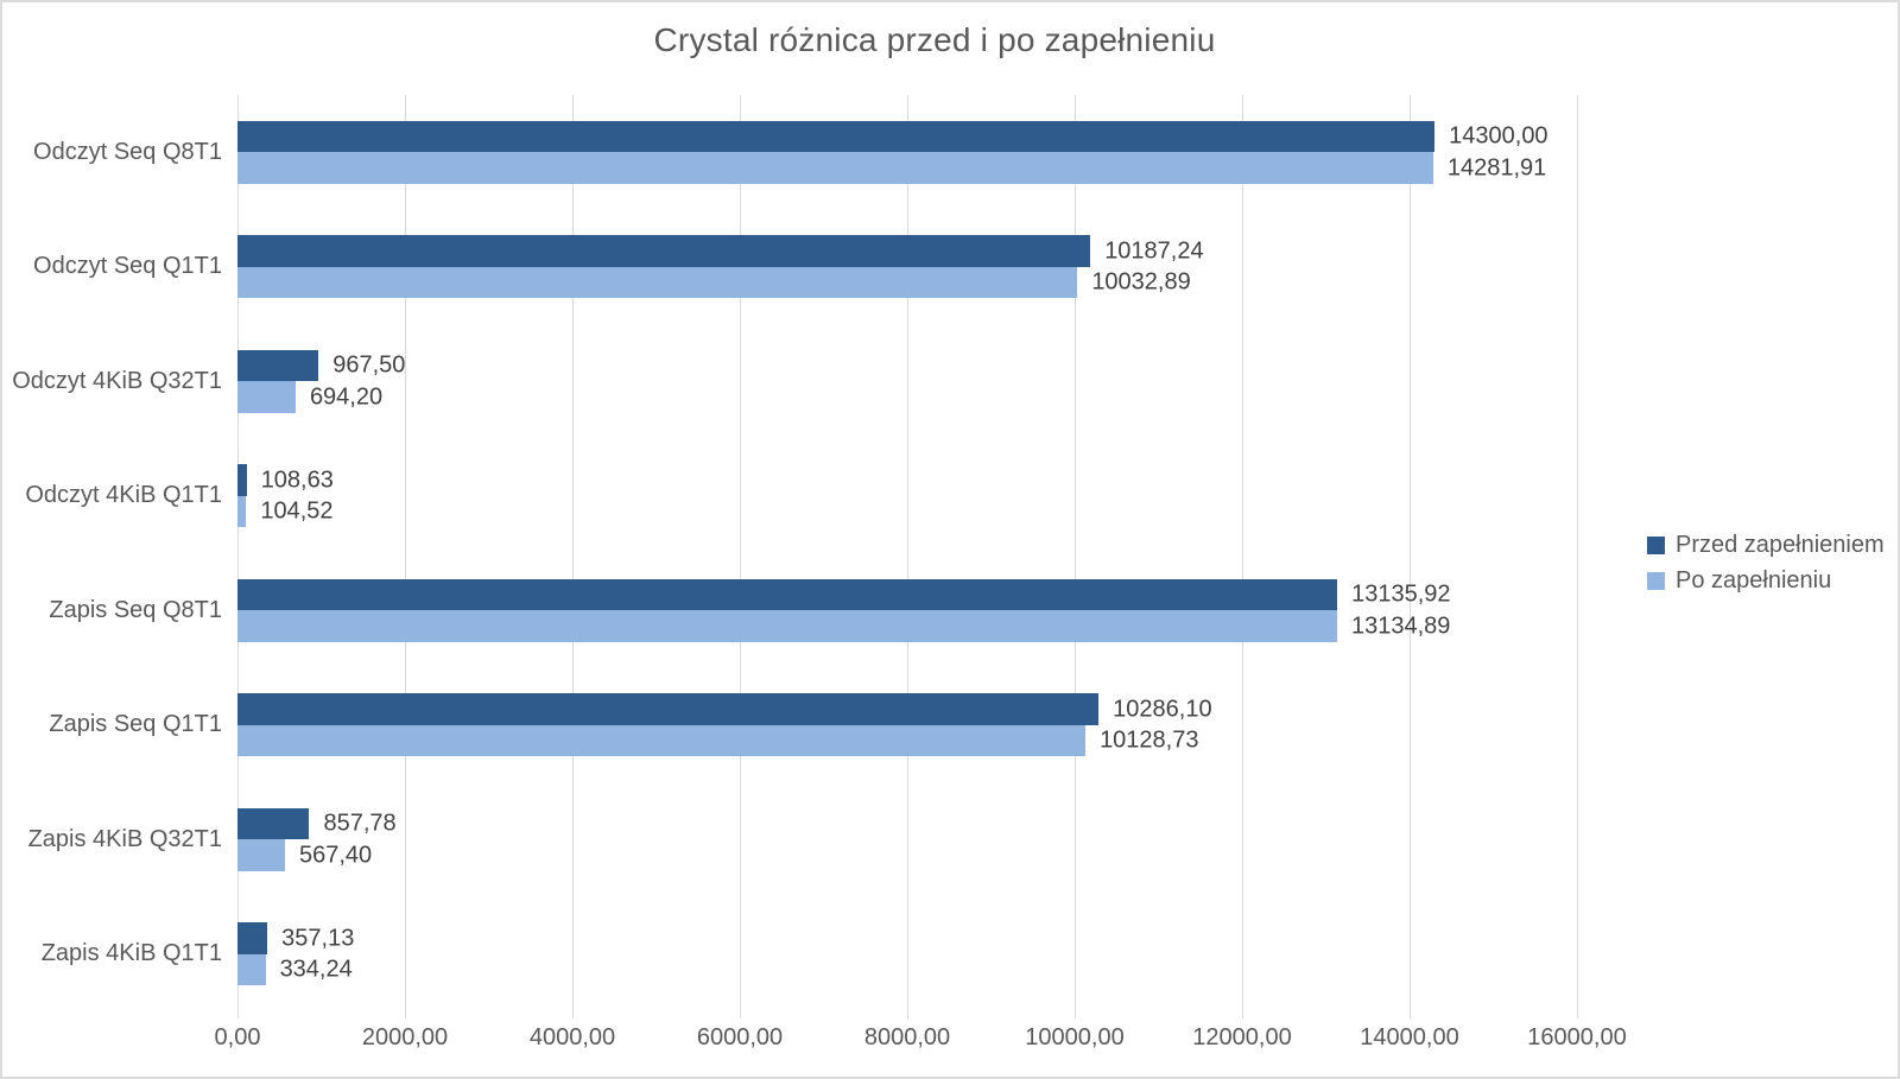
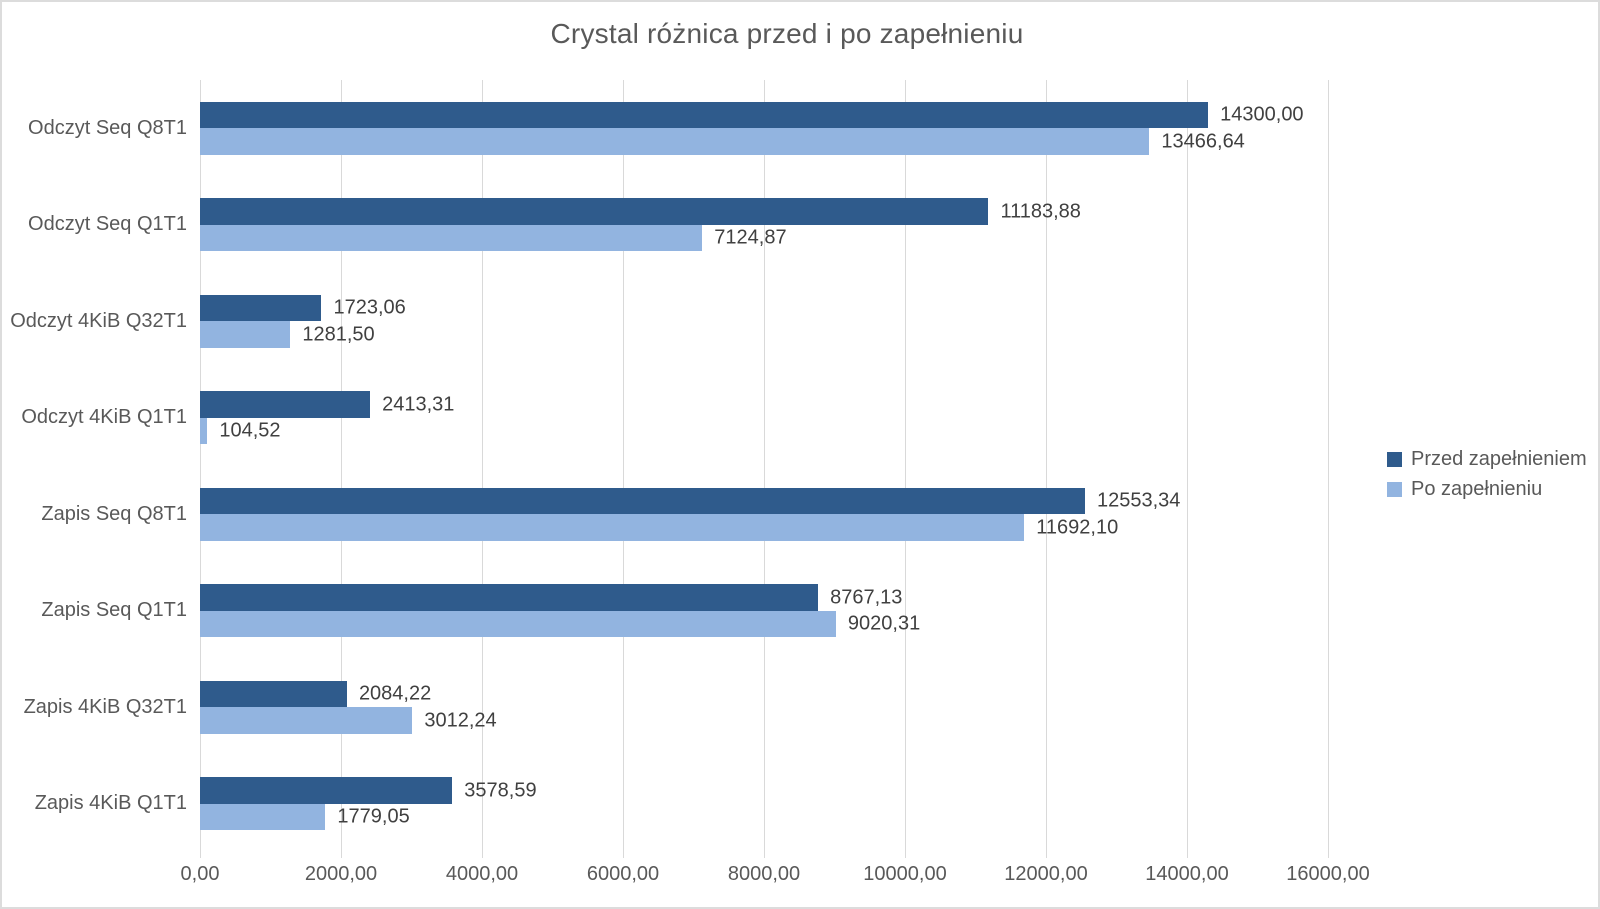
Po zapełnieniu/Odczyt Seq Q8T1: 14281,91 -> 13466,64
Przed zapełnieniem/Odczyt Seq Q1T1: 10187,24 -> 11183,88
Po zapełnieniu/Odczyt Seq Q1T1: 10032,89 -> 7124,87
Przed zapełnieniem/Odczyt 4KiB Q32T1: 967,50 -> 1723,06
Po zapełnieniu/Odczyt 4KiB Q32T1: 694,20 -> 1281,50
Przed zapełnieniem/Odczyt 4KiB Q1T1: 108,63 -> 2413,31
Przed zapełnieniem/Zapis Seq Q8T1: 13135,92 -> 12553,34
Po zapełnieniu/Zapis Seq Q8T1: 13134,89 -> 11692,10
Przed zapełnieniem/Zapis Seq Q1T1: 10286,10 -> 8767,13
Po zapełnieniu/Zapis Seq Q1T1: 10128,73 -> 9020,31
Przed zapełnieniem/Zapis 4KiB Q32T1: 857,78 -> 2084,22
Po zapełnieniu/Zapis 4KiB Q32T1: 567,40 -> 3012,24
Przed zapełnieniem/Zapis 4KiB Q1T1: 357,13 -> 3578,59
Po zapełnieniu/Zapis 4KiB Q1T1: 334,24 -> 1779,05
